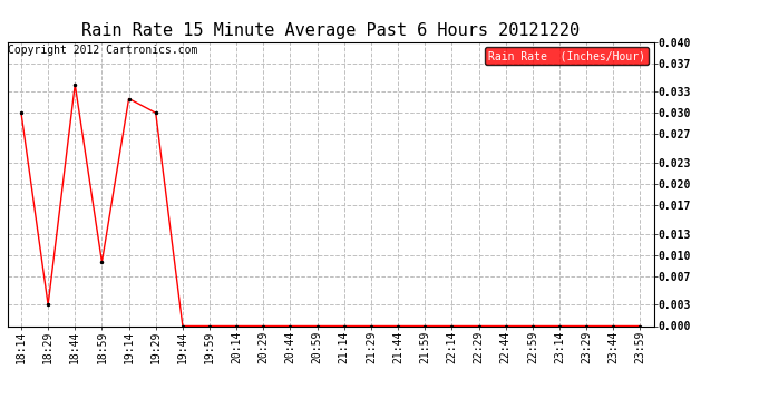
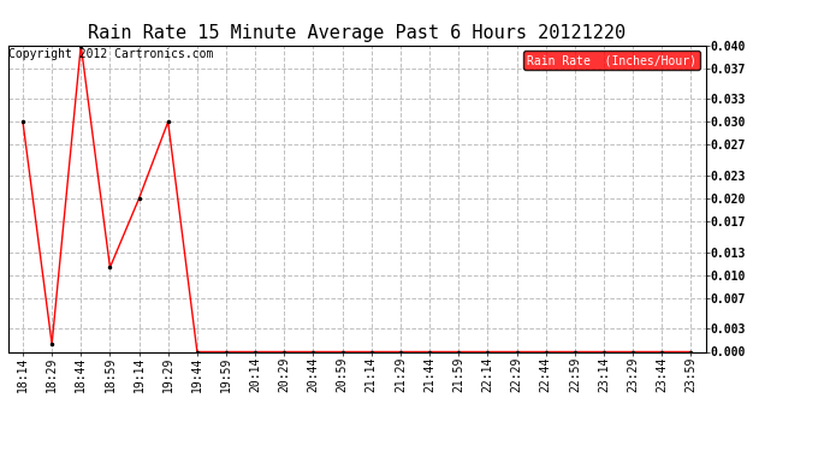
18:29: 0.003 -> 0.001
18:44: 0.034 -> 0.040
18:59: 0.009 -> 0.011
19:14: 0.032 -> 0.020
